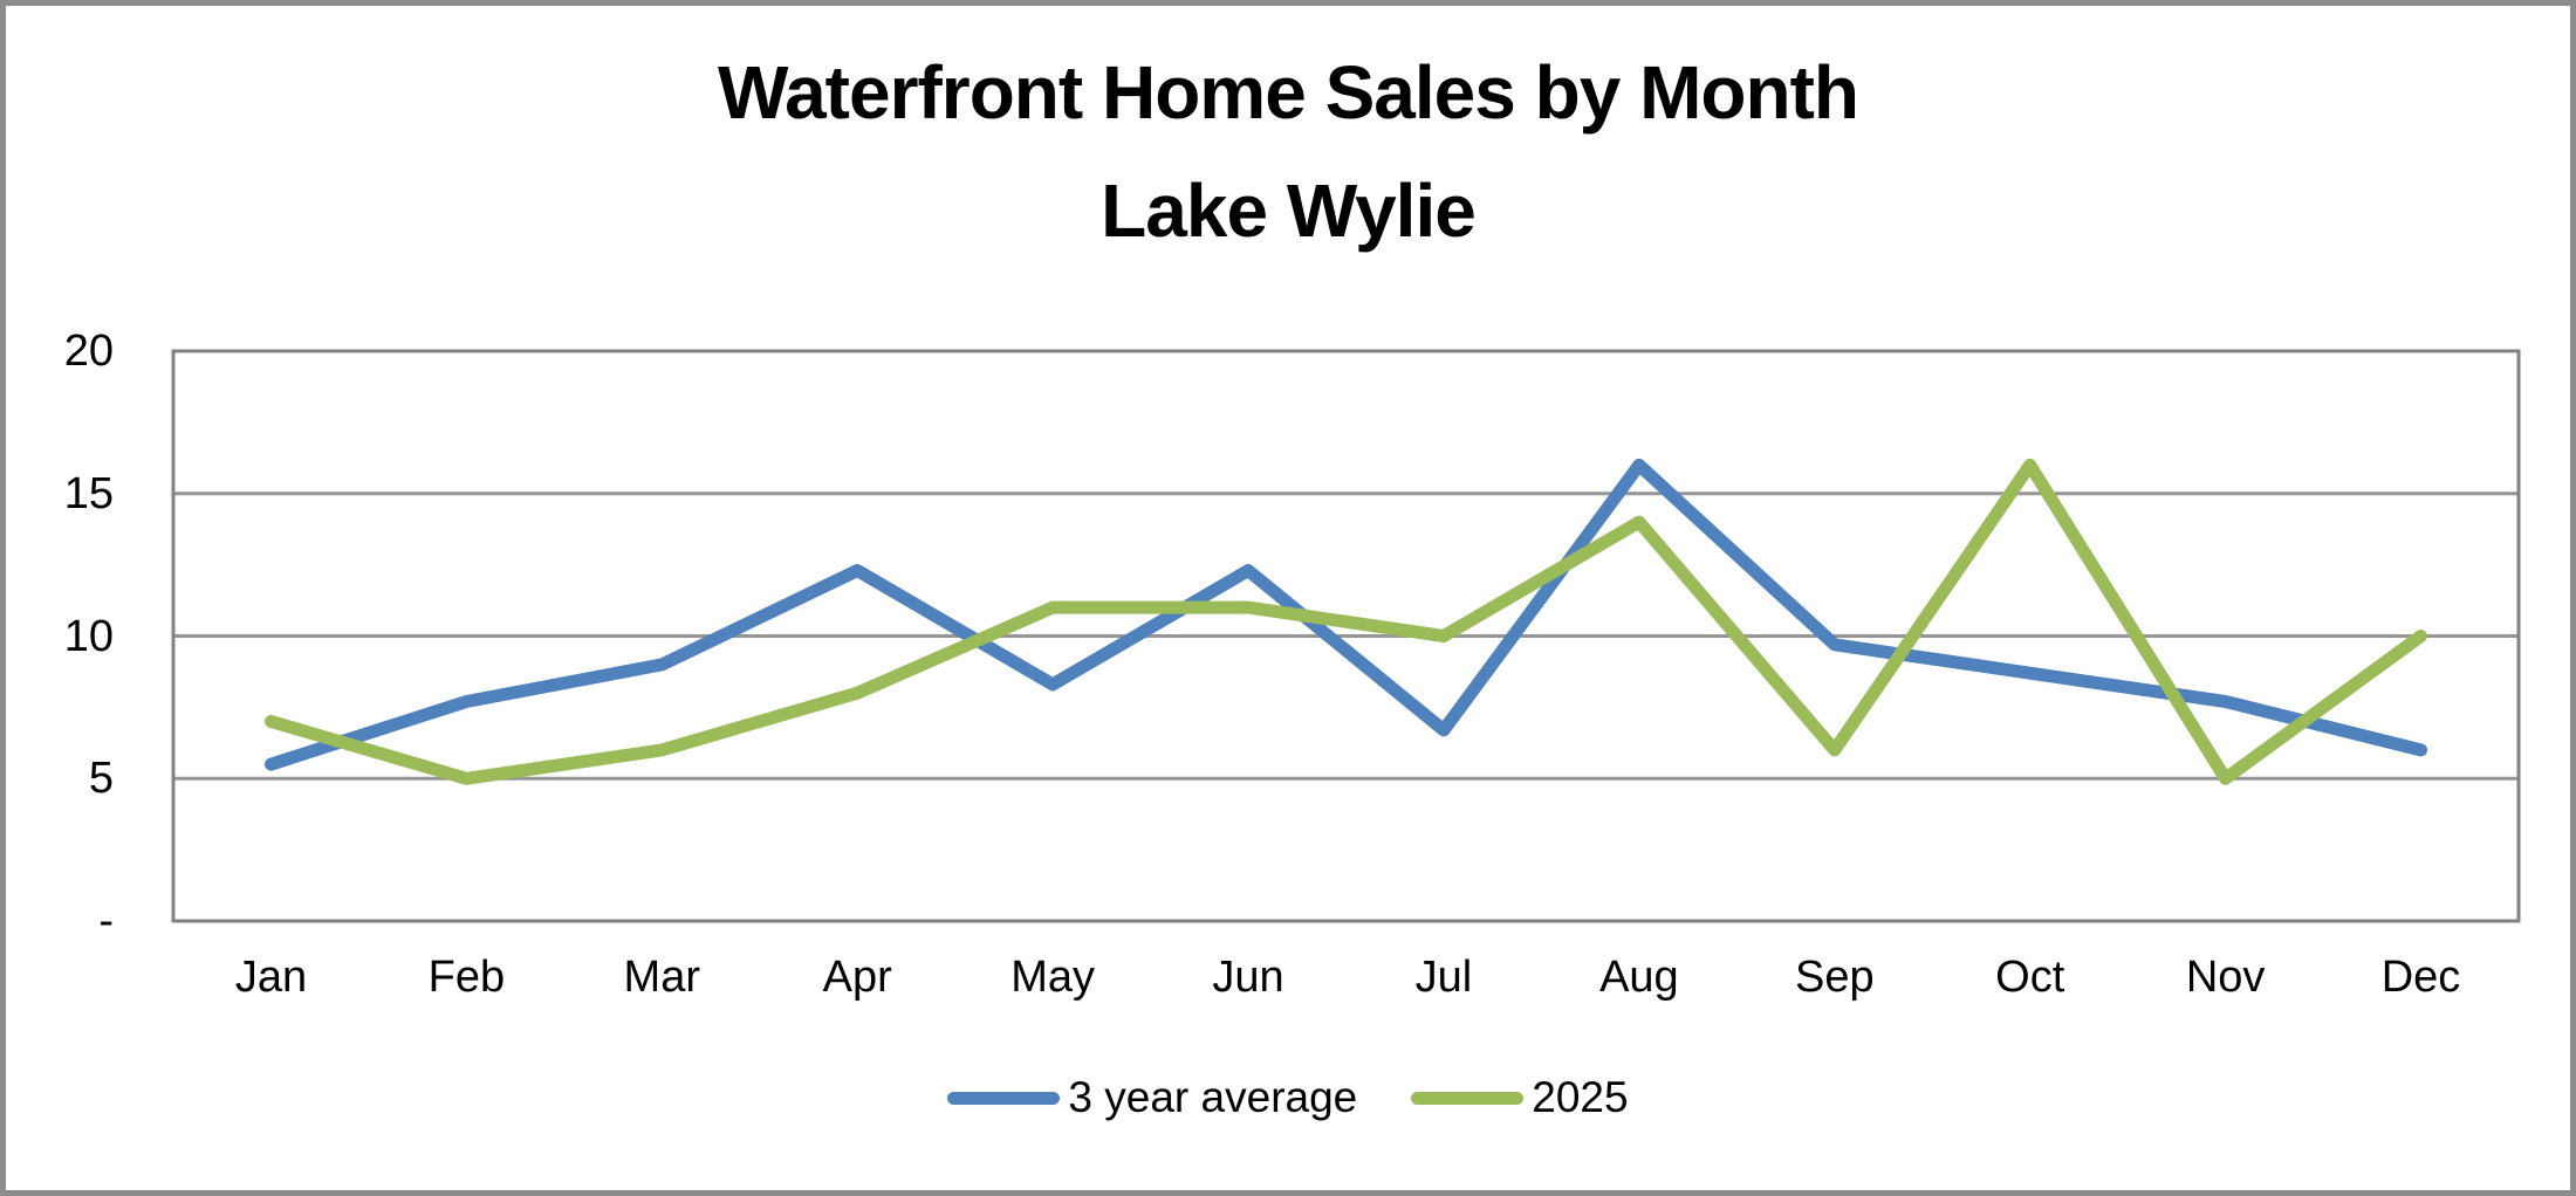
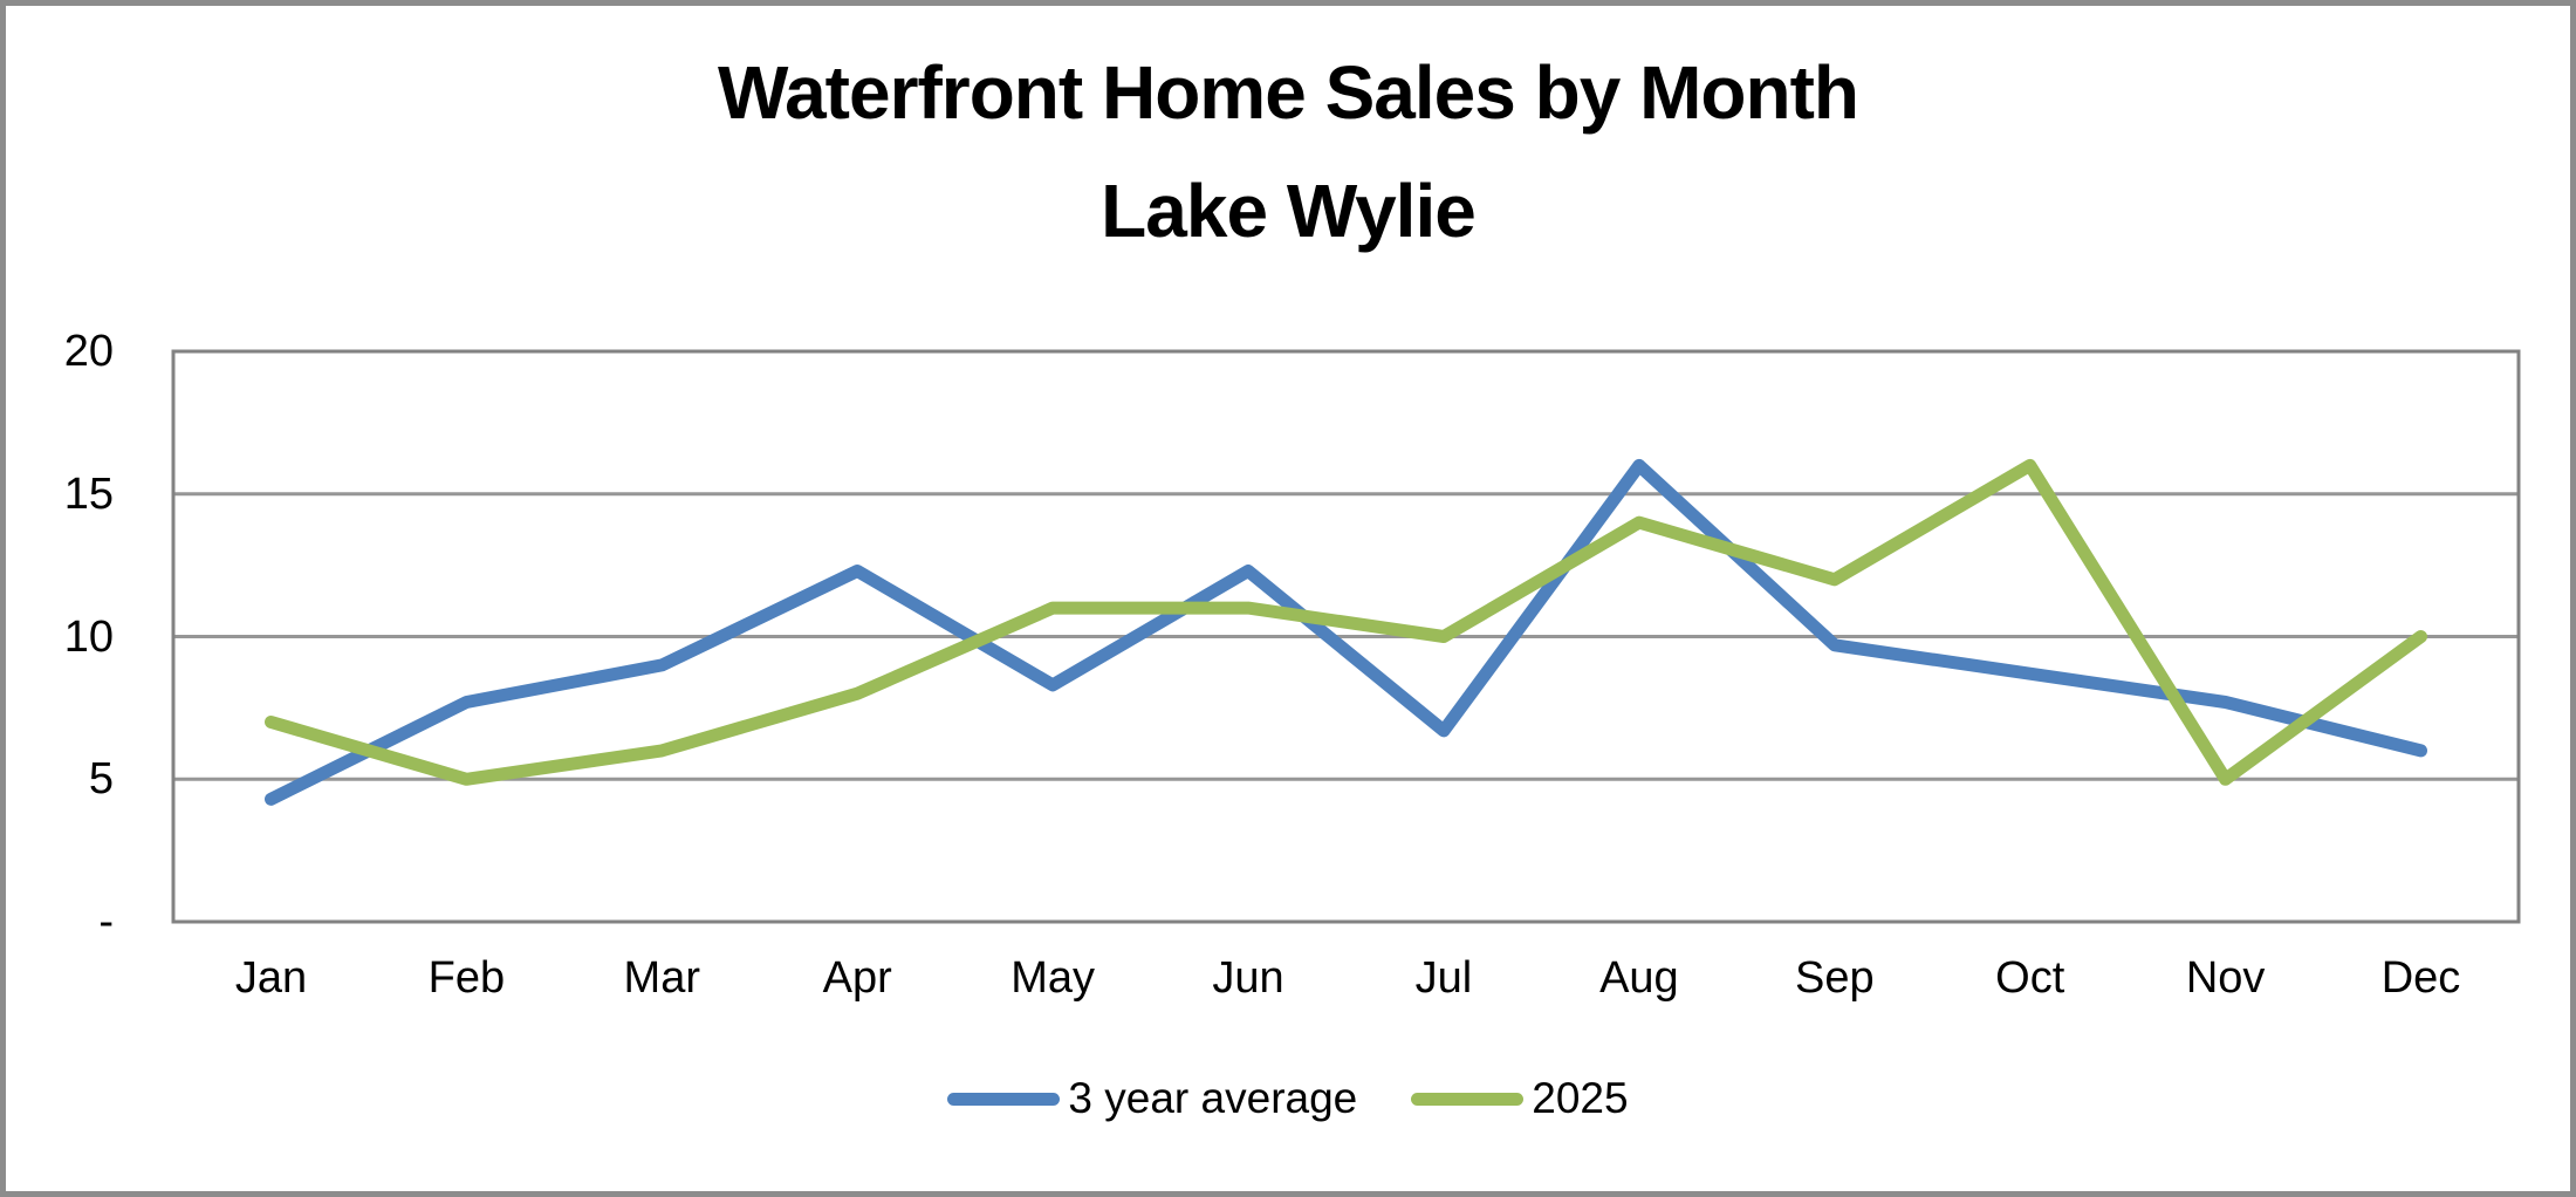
3 year average/Jan: 5.5 -> 4.3
2025/Sep: 6 -> 12
